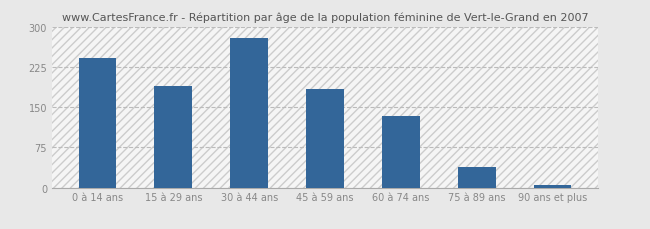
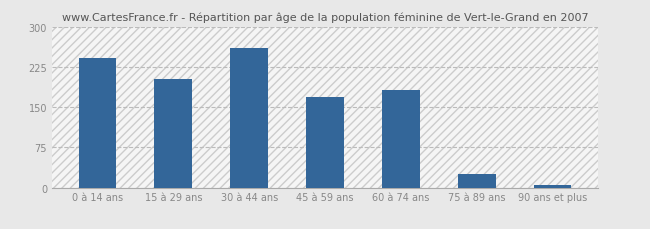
15 à 29 ans: 190 -> 202
30 à 44 ans: 278 -> 260
45 à 59 ans: 183 -> 168
60 à 74 ans: 133 -> 182
75 à 89 ans: 38 -> 26
